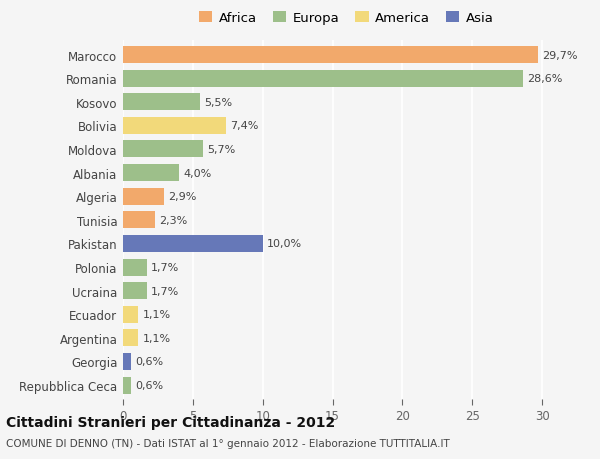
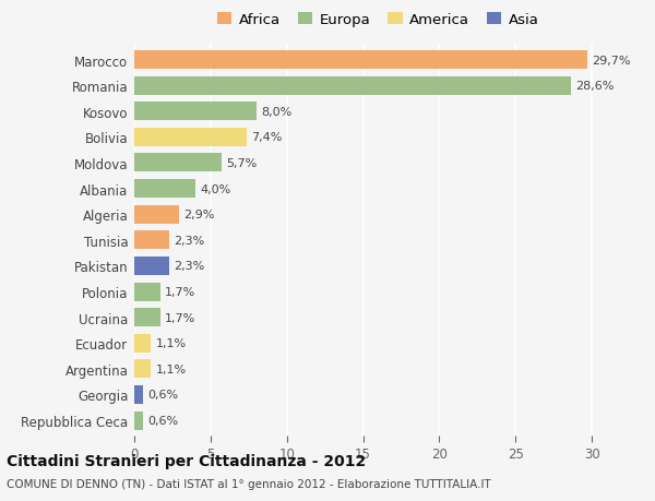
Kosovo: 5,5% -> 8,0%
Pakistan: 10,0% -> 2,3%
